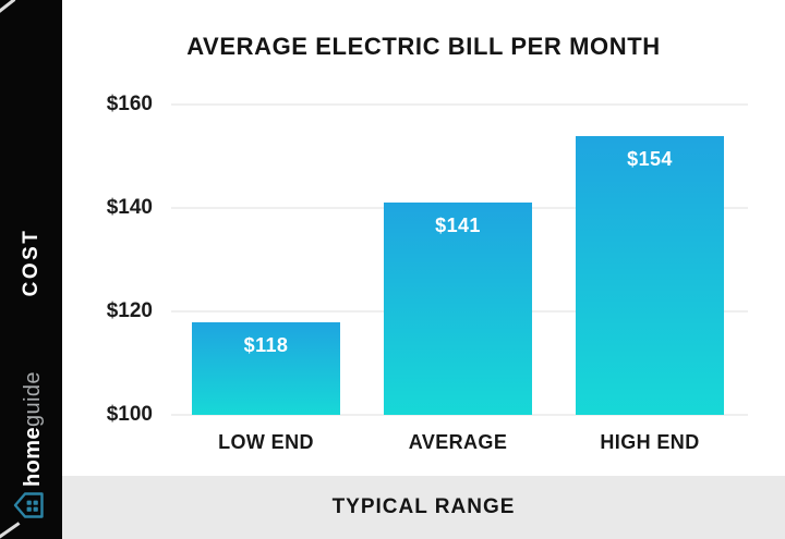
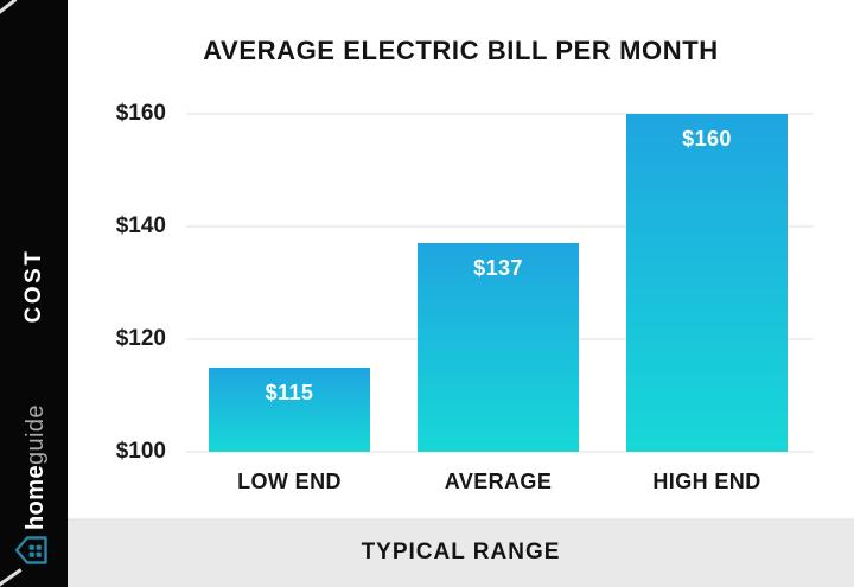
LOW END: $118 -> $115
AVERAGE: $141 -> $137
HIGH END: $154 -> $160
